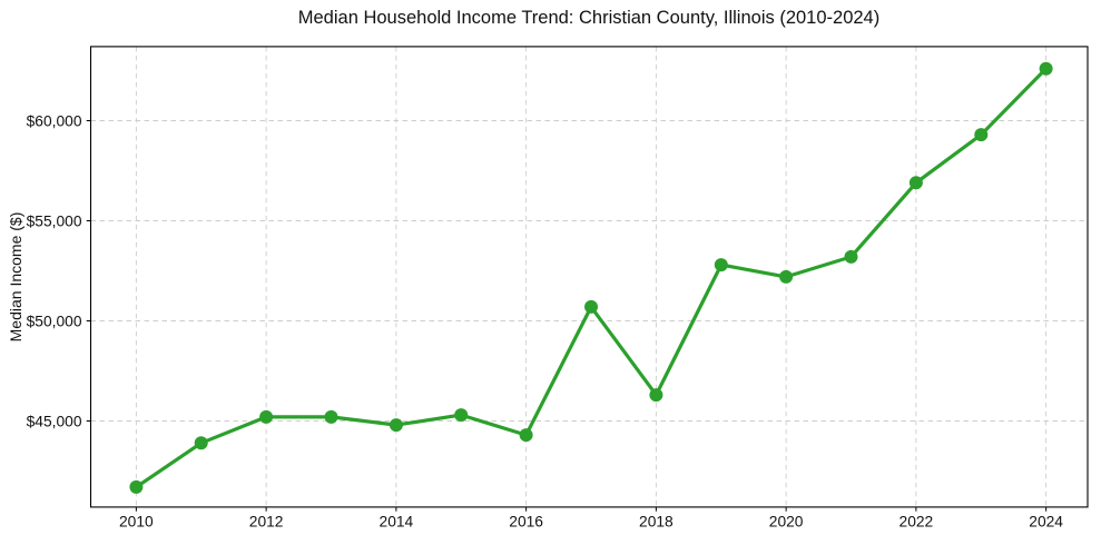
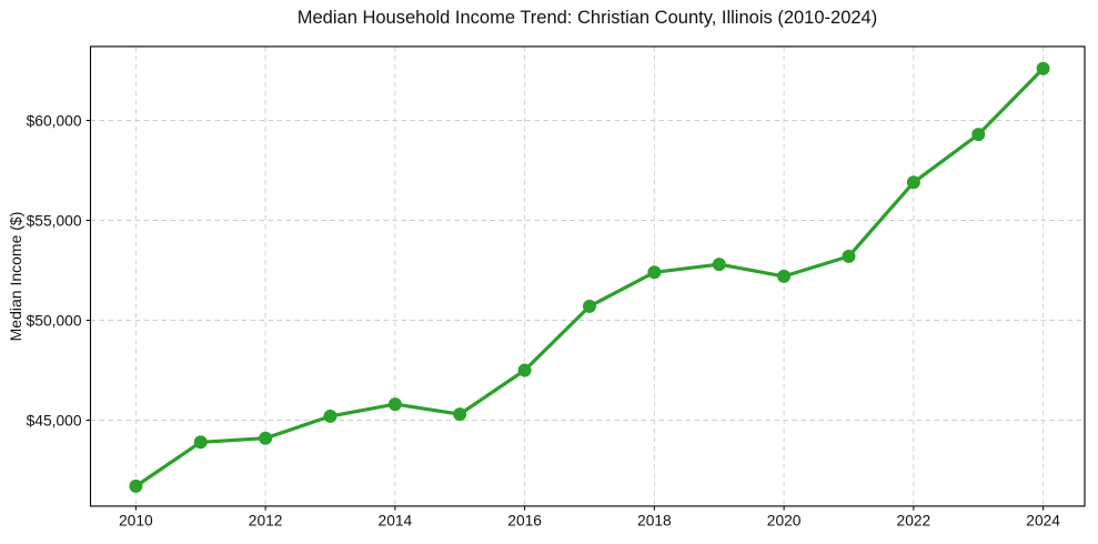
2012: $45200 -> $44100
2014: $44800 -> $45800
2016: $44300 -> $47500
2018: $46300 -> $52400
